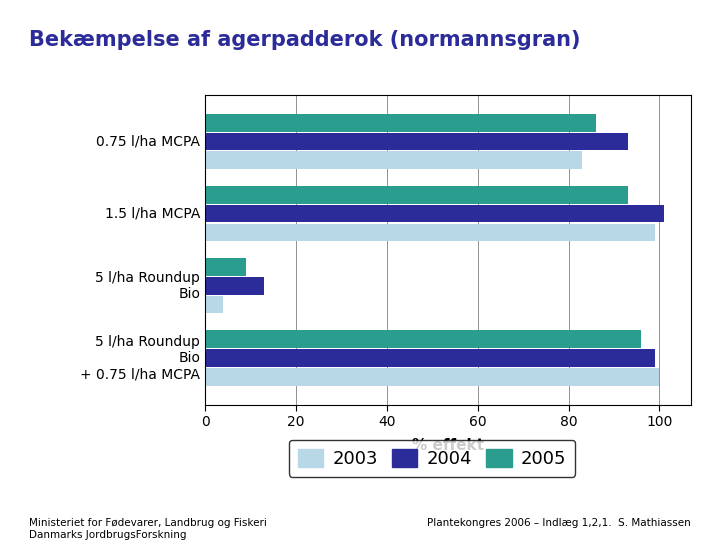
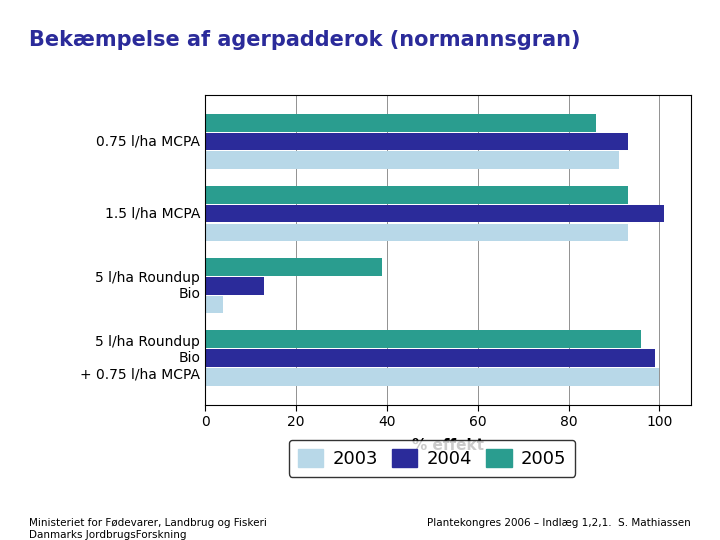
2003/0.75 l/ha MCPA: 83 -> 91
2003/1.5 l/ha MCPA: 99 -> 93
2005/5 l/ha Roundup Bio: 9 -> 39
